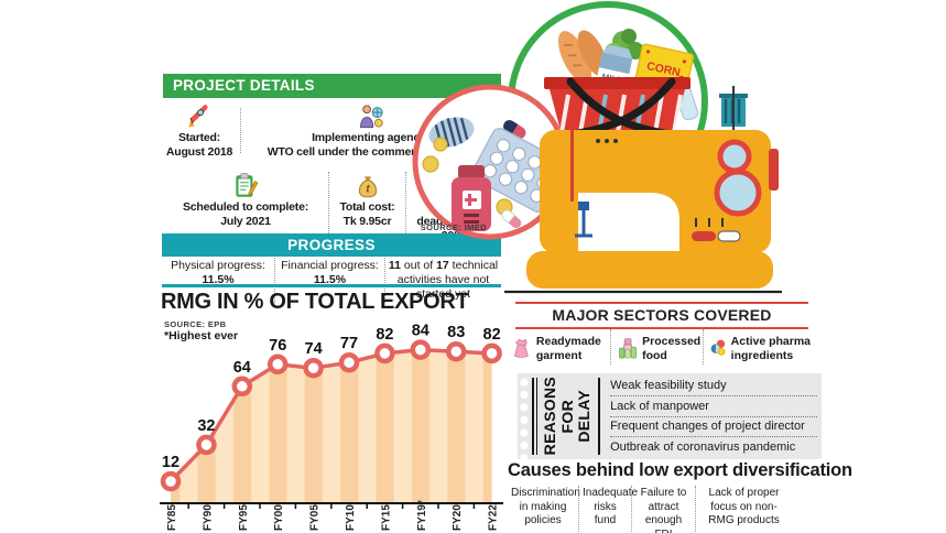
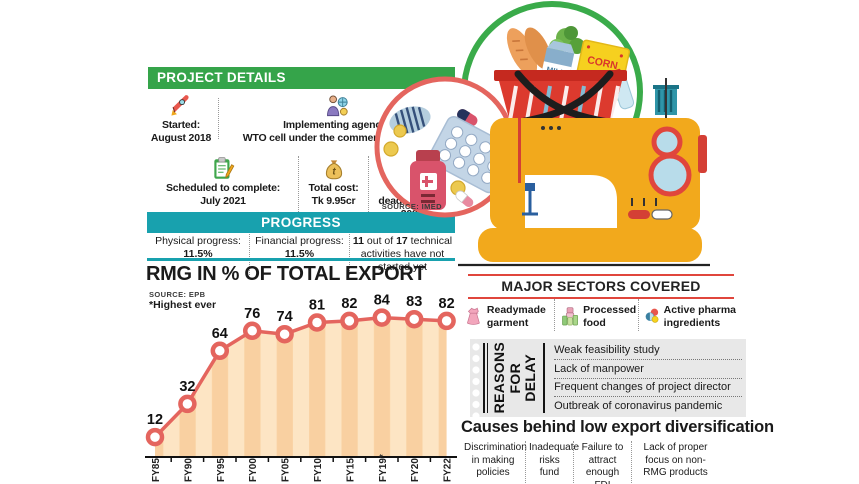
FY10: 77 -> 81
